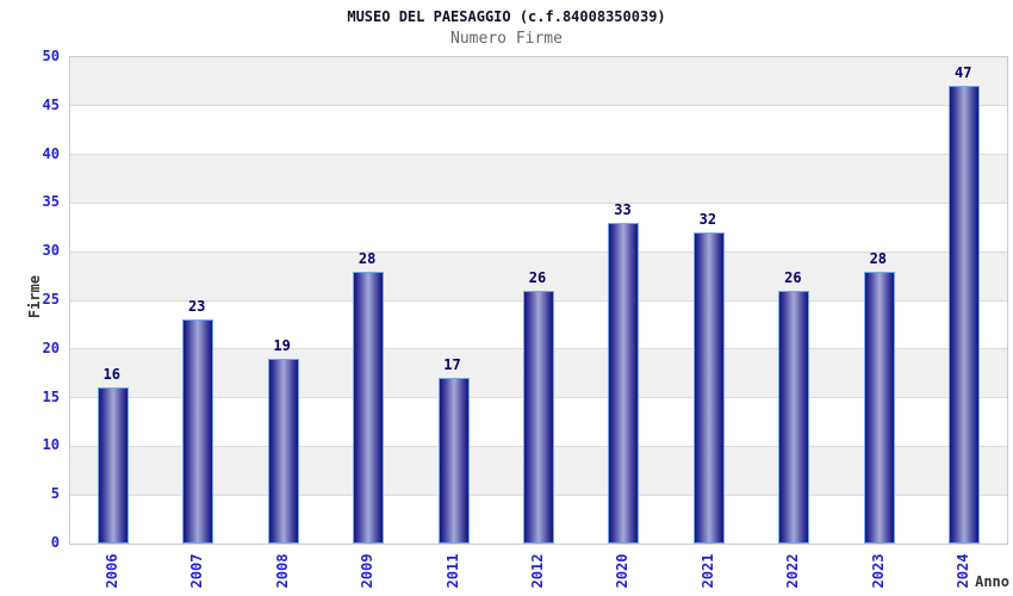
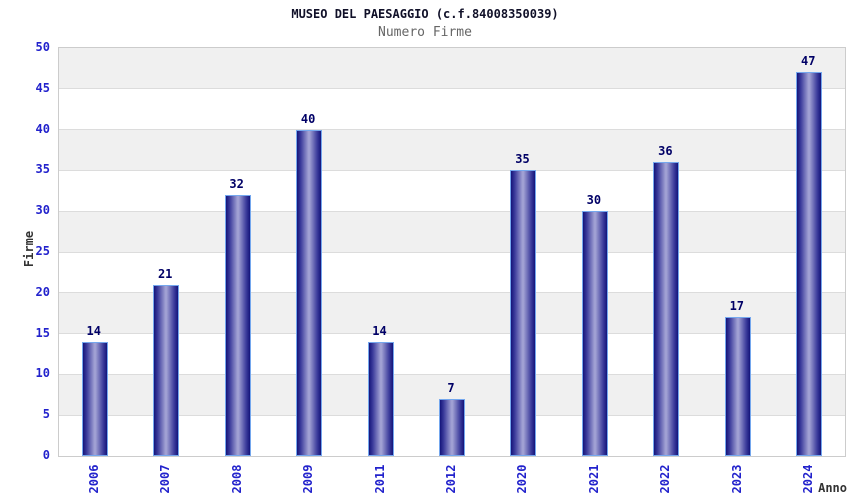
2006: 16 -> 14
2007: 23 -> 21
2008: 19 -> 32
2009: 28 -> 40
2011: 17 -> 14
2012: 26 -> 7
2020: 33 -> 35
2021: 32 -> 30
2022: 26 -> 36
2023: 28 -> 17
